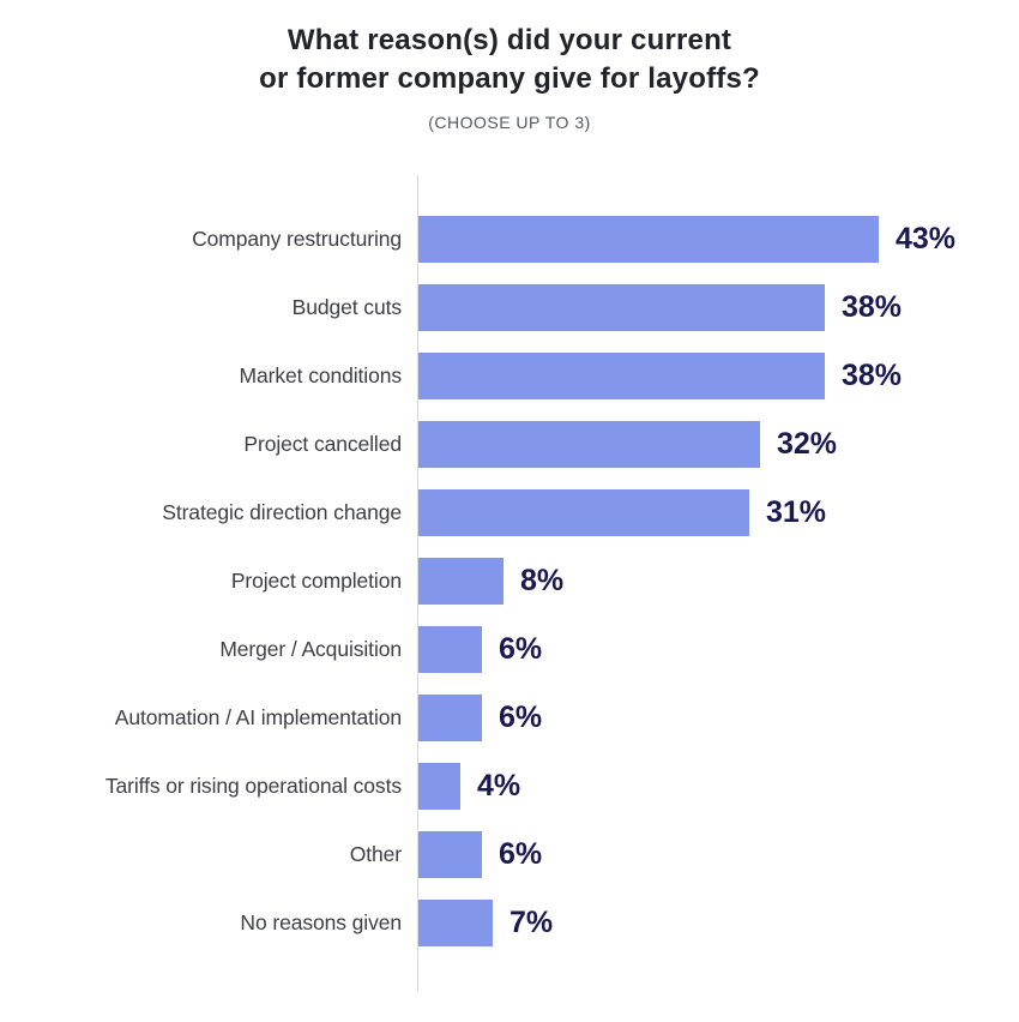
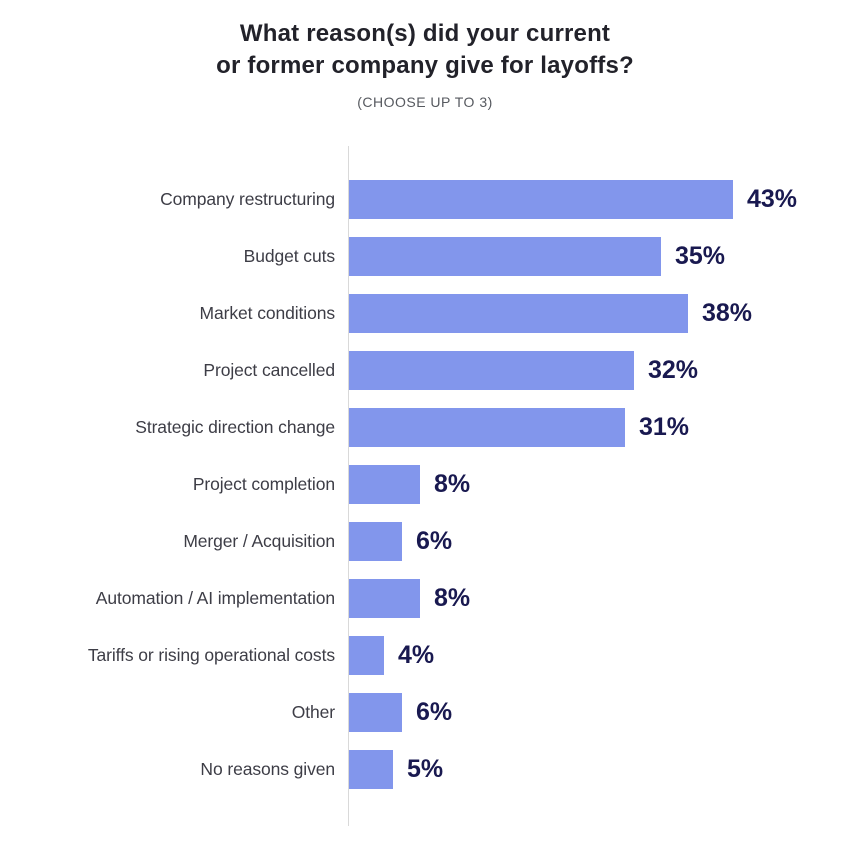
Budget cuts: 38% -> 35%
Automation / AI implementation: 6% -> 8%
No reasons given: 7% -> 5%
